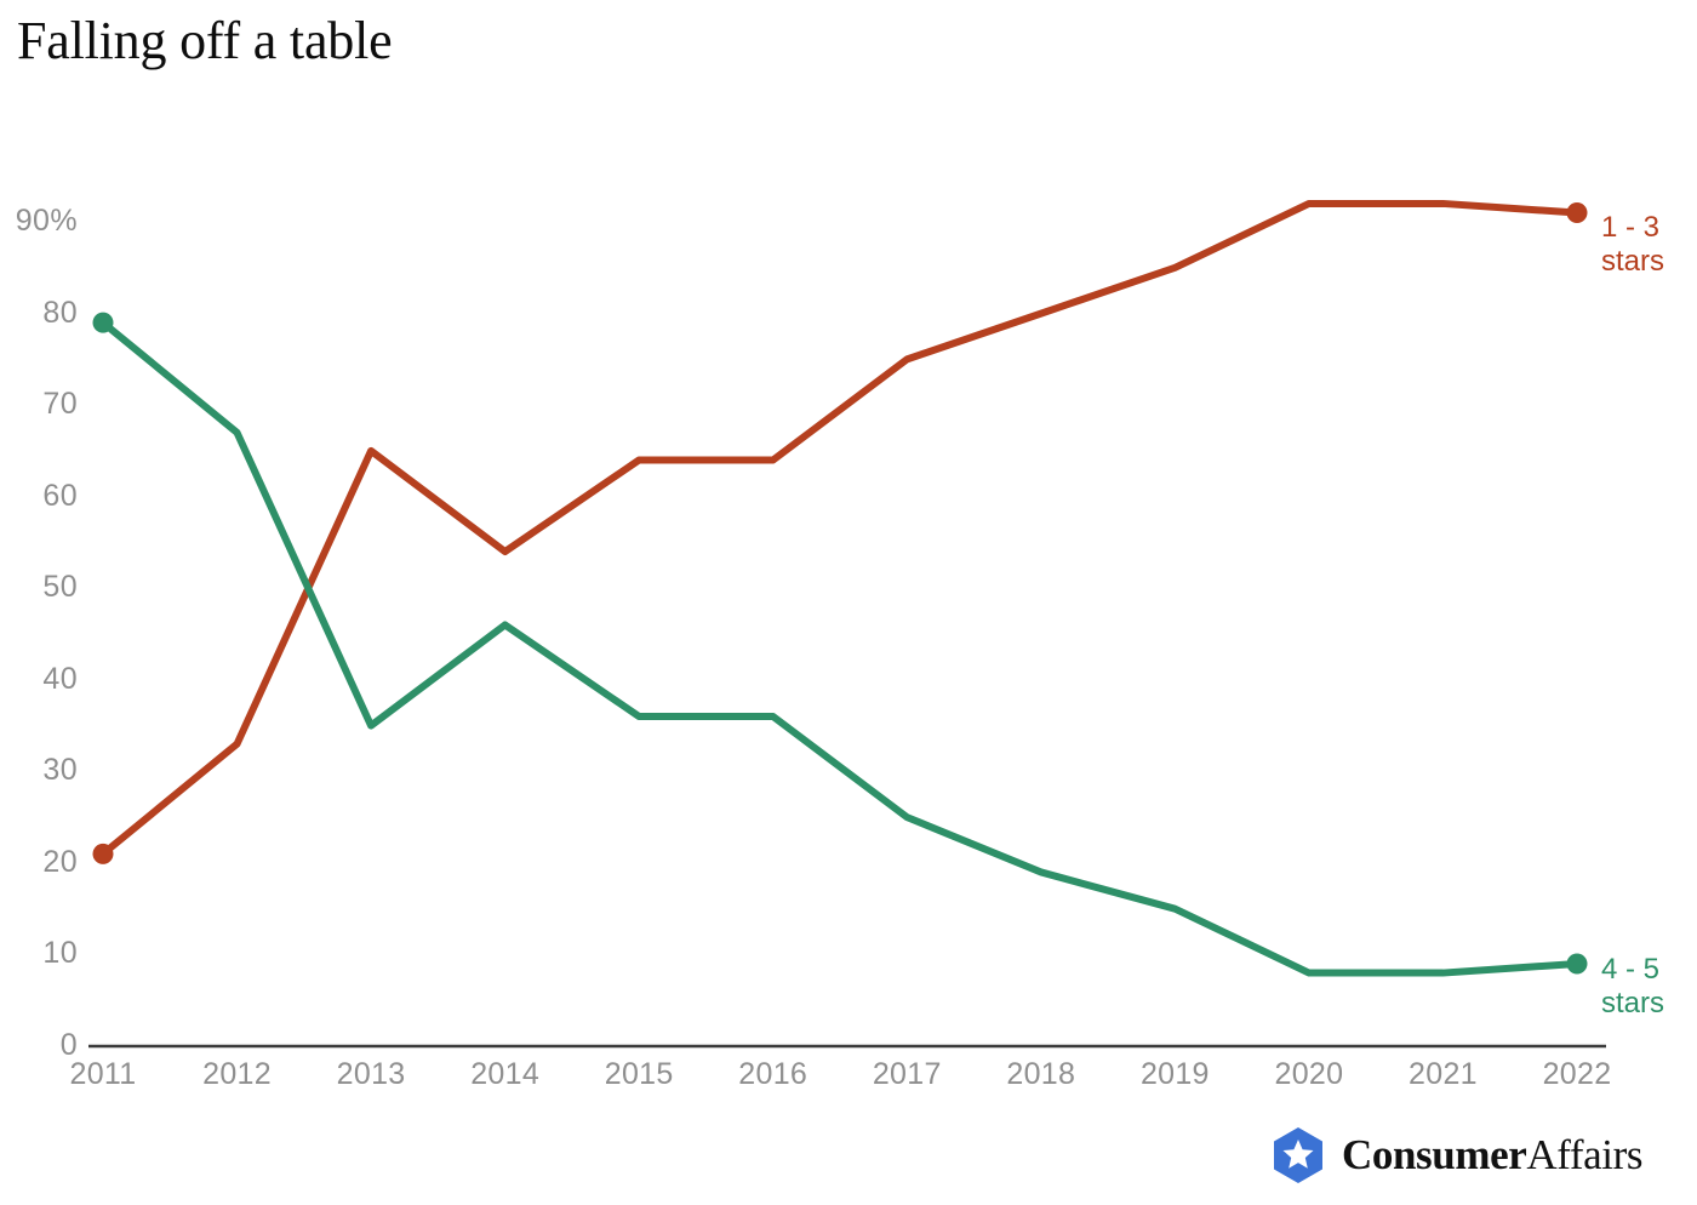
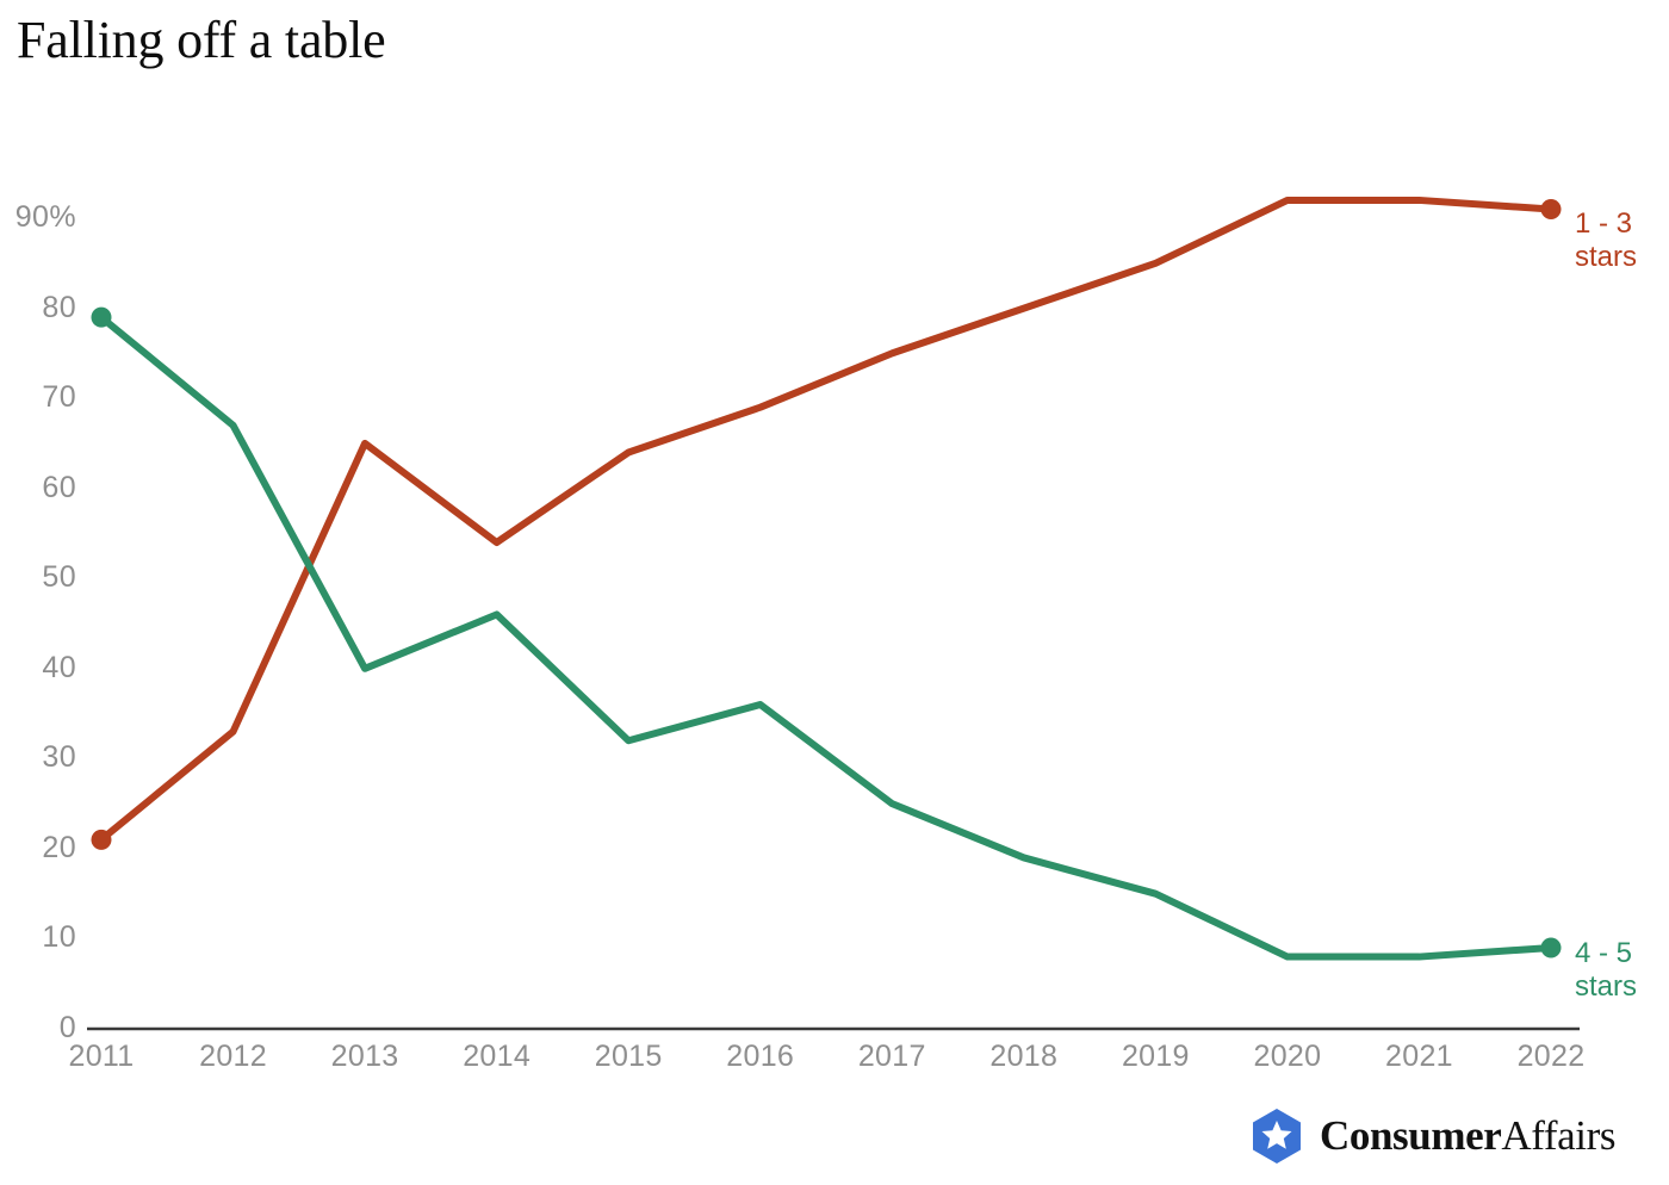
4 - 5 stars/2013: 35% -> 40%
4 - 5 stars/2015: 36% -> 32%
1 - 3 stars/2016: 64% -> 69%
